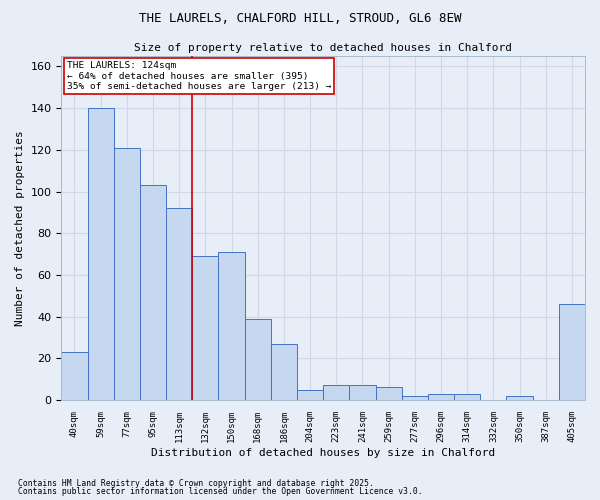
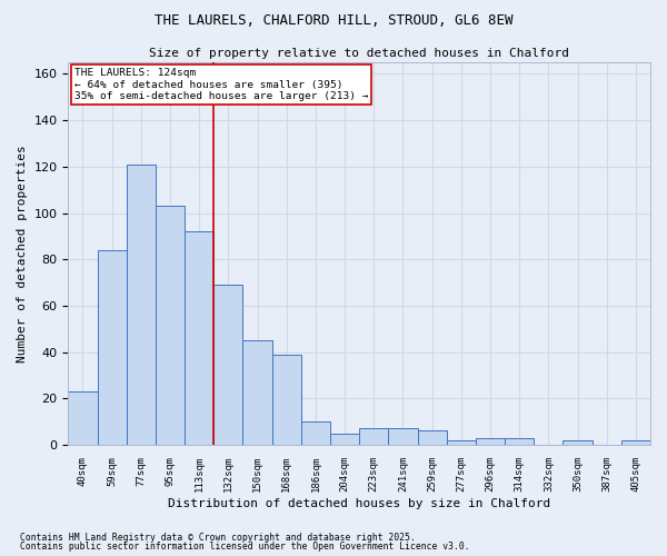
59sqm: 140 -> 84
150sqm: 71 -> 45
186sqm: 27 -> 10
405sqm: 46 -> 2
